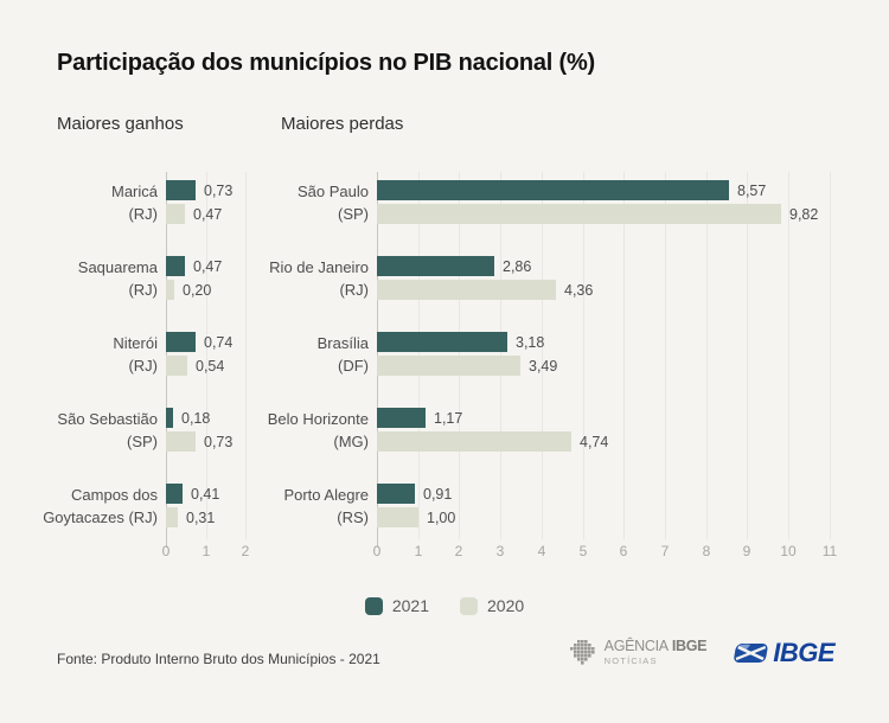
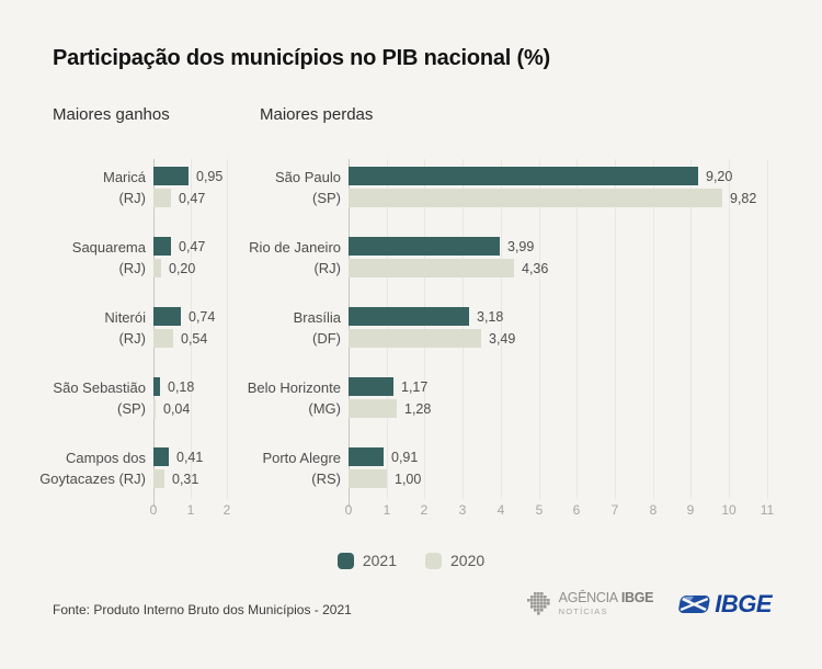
Maiores ganhos/2021/Maricá (RJ): 0,73 -> 0,95
Maiores ganhos/2020/São Sebastião (SP): 0,73 -> 0,04
Maiores perdas/2021/São Paulo (SP): 8,57 -> 9,20
Maiores perdas/2021/Rio de Janeiro (RJ): 2,86 -> 3,99
Maiores perdas/2020/Belo Horizonte (MG): 4,74 -> 1,28
